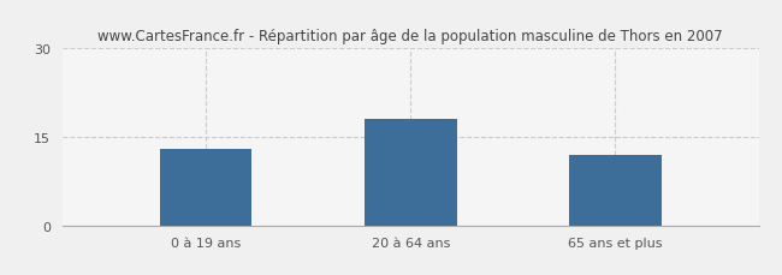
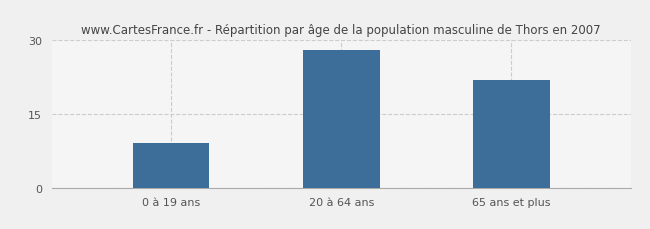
0 à 19 ans: 13 -> 9
20 à 64 ans: 18 -> 28
65 ans et plus: 12 -> 22
